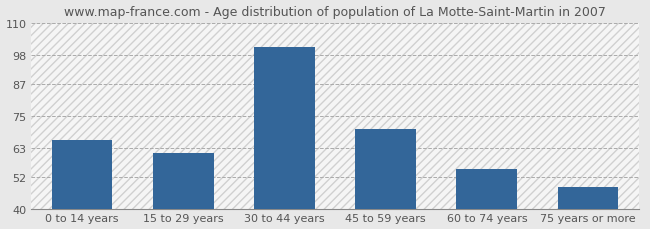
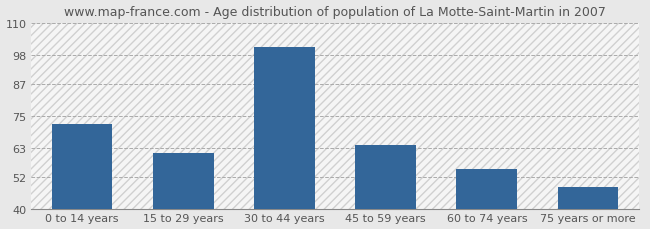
0 to 14 years: 66 -> 72
45 to 59 years: 70 -> 64
